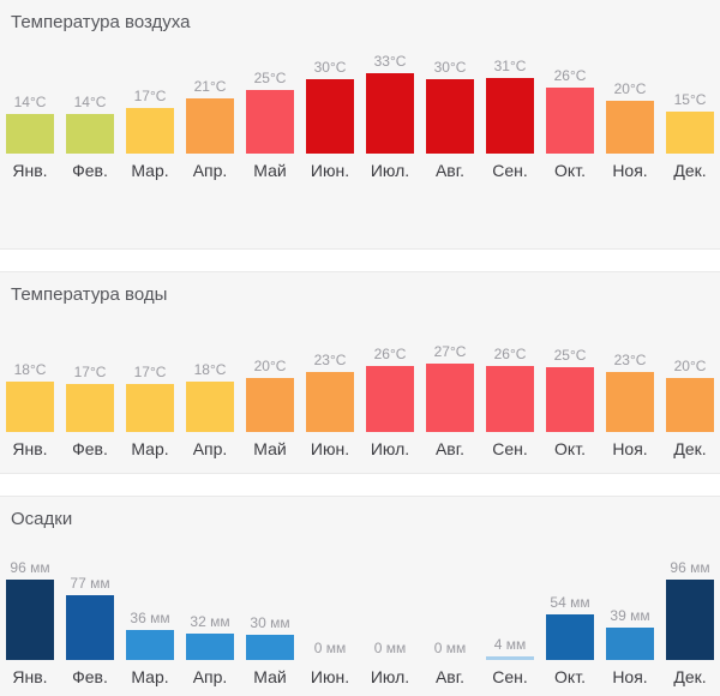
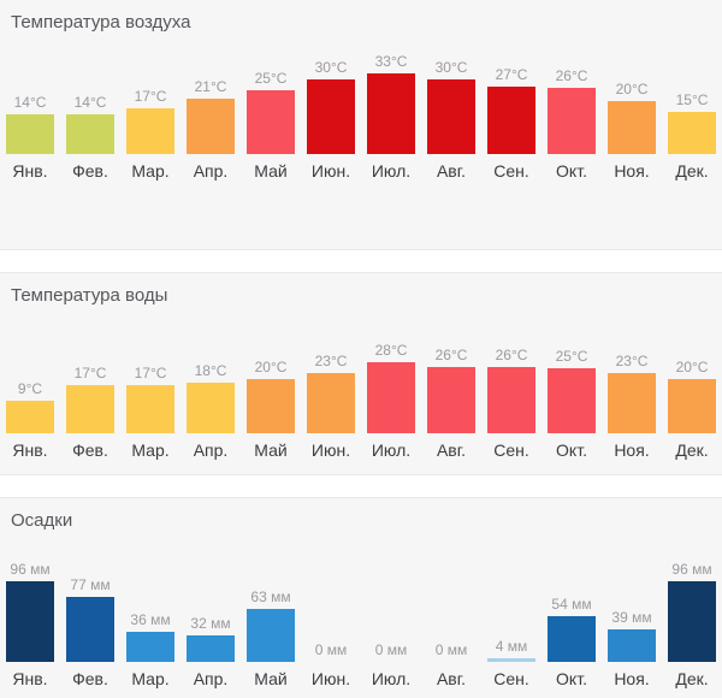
Температура воздуха/Сен.: 31°C -> 27°C
Температура воды/Янв.: 18°C -> 9°C
Температура воды/Июл.: 26°C -> 28°C
Температура воды/Авг.: 27°C -> 26°C
Осадки/Май: 30 -> 63
